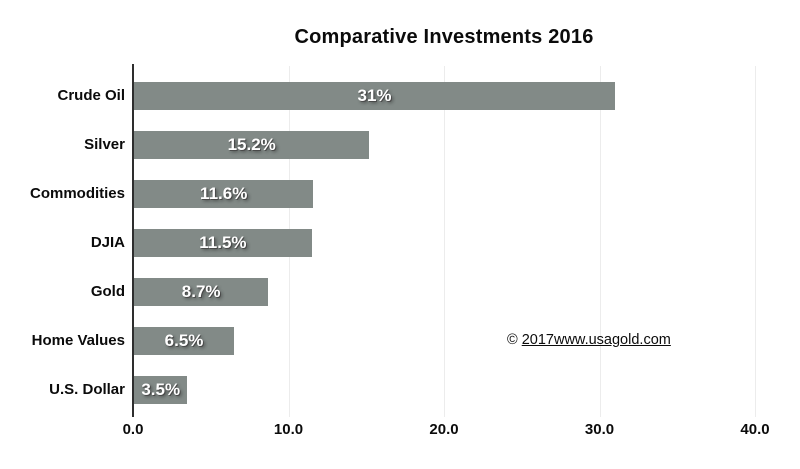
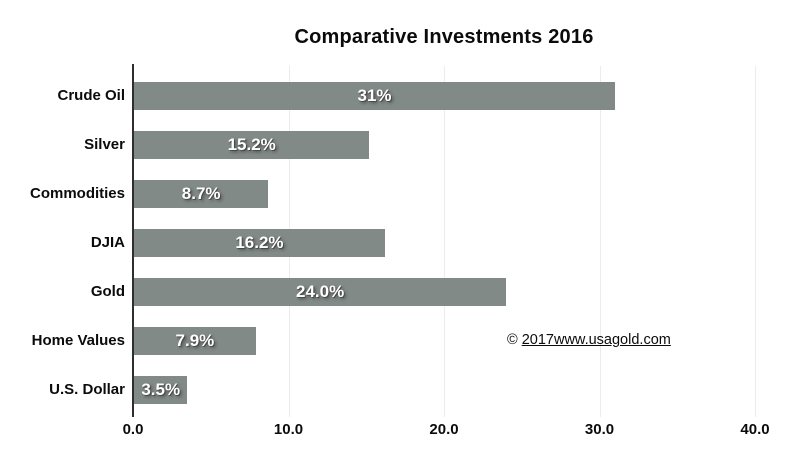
Commodities: 11.6% -> 8.7%
DJIA: 11.5% -> 16.2%
Gold: 8.7% -> 24.0%
Home Values: 6.5% -> 7.9%
